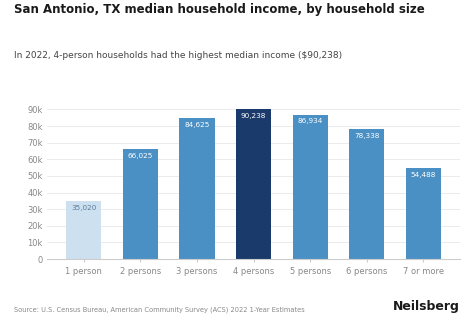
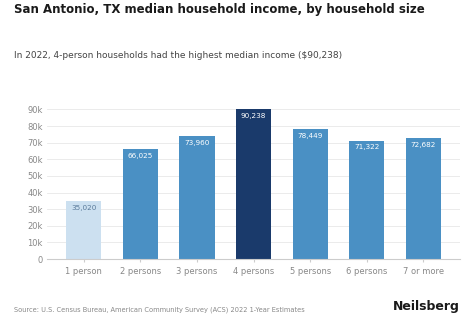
3 persons: 84,625 -> 73,960
5 persons: 86,934 -> 78,449
6 persons: 78,338 -> 71,322
7 or more: 54,488 -> 72,682
